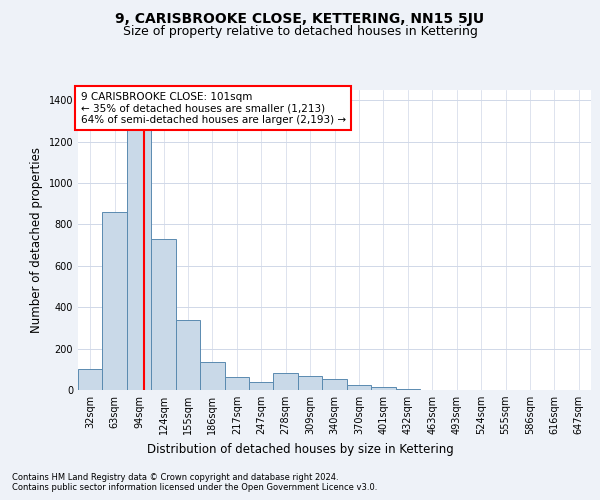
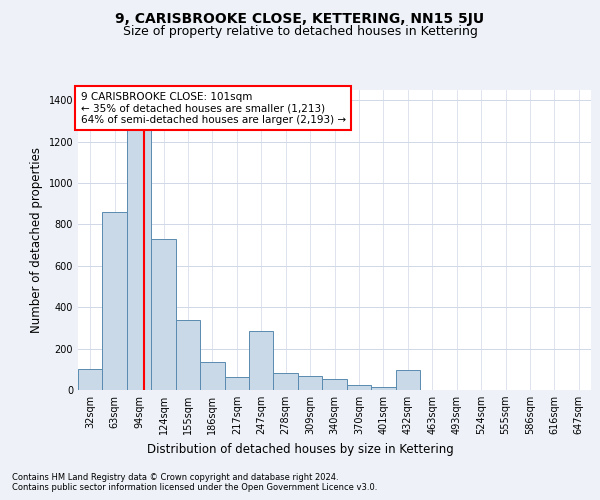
247sqm: 40 -> 285
432sqm: 5 -> 95
